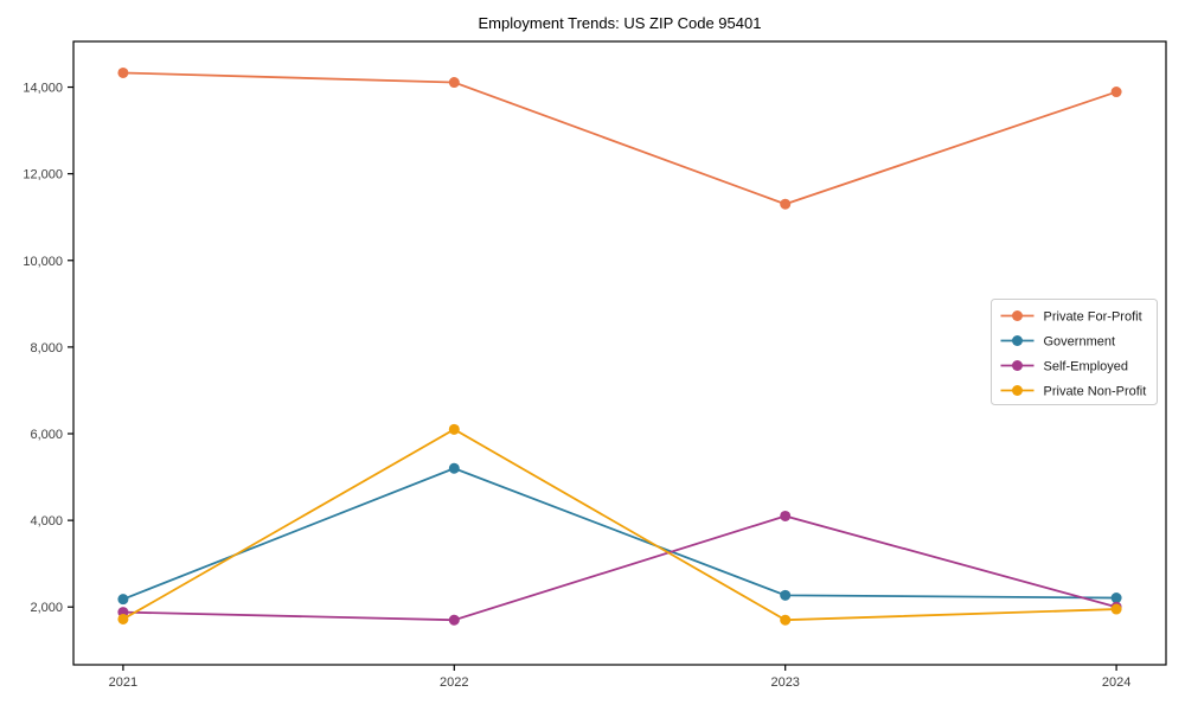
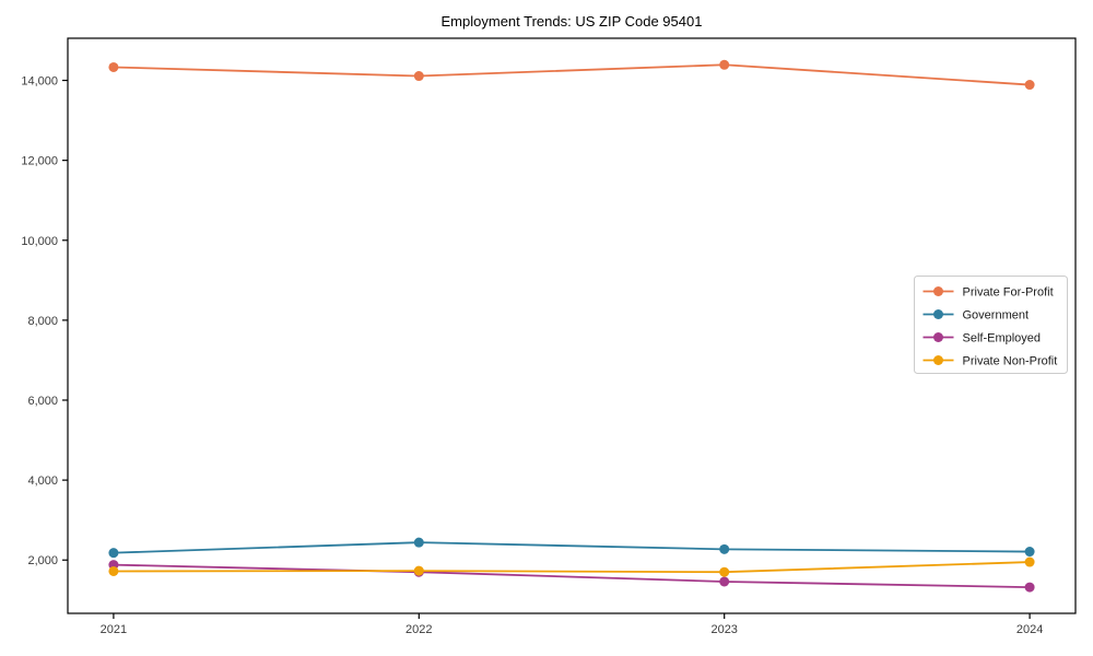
Government/2022: 5200 -> 2400
Private Non-Profit/2022: 6100 -> 1700
Private For-Profit/2023: 11300 -> 14400
Self-Employed/2023: 4100 -> 1500
Self-Employed/2024: 2000 -> 1300
